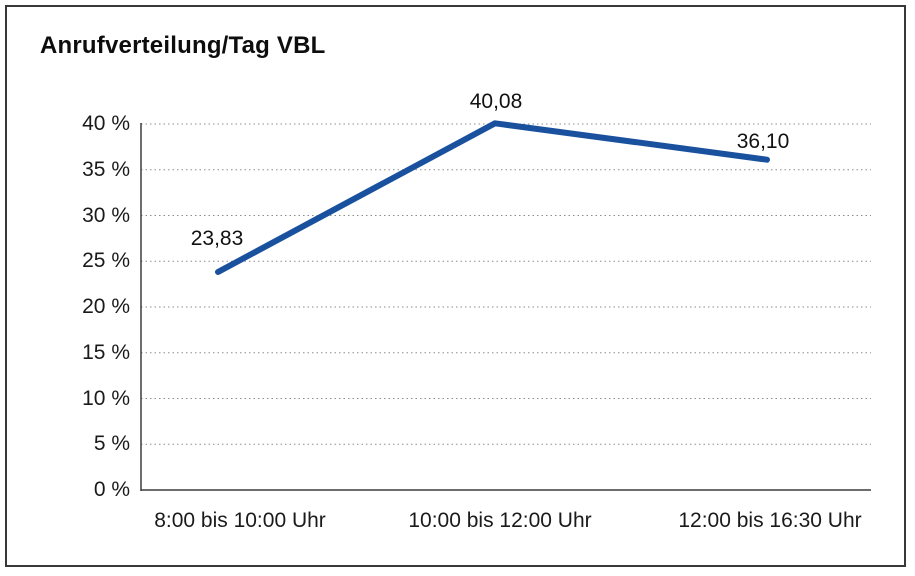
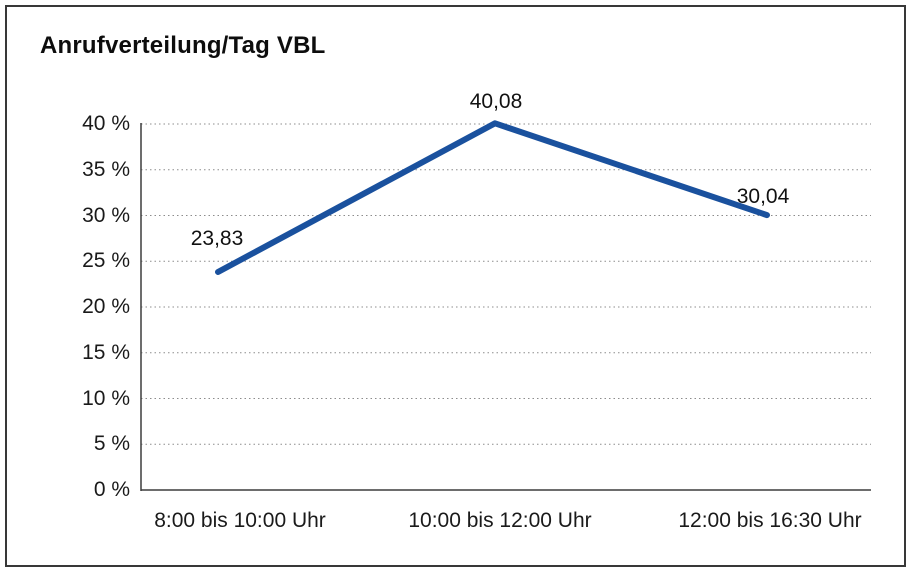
12:00 bis 16:30 Uhr: 36,10 -> 30,04
